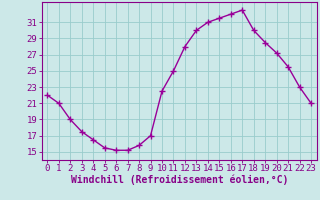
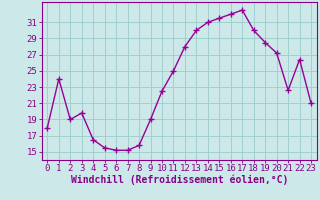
0: 22.0 -> 18.0
1: 21.0 -> 24.0
3: 17.5 -> 19.8
9: 17.0 -> 19.0
21: 25.5 -> 22.6
22: 23.0 -> 26.4
